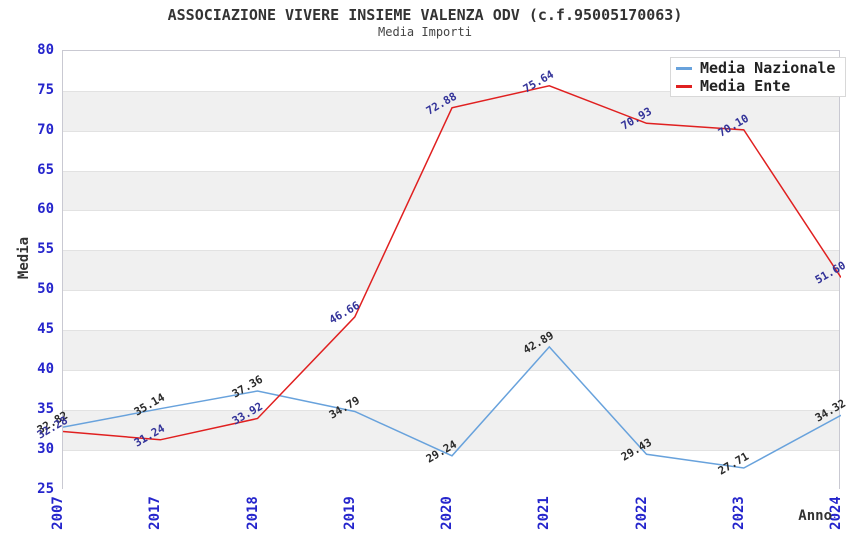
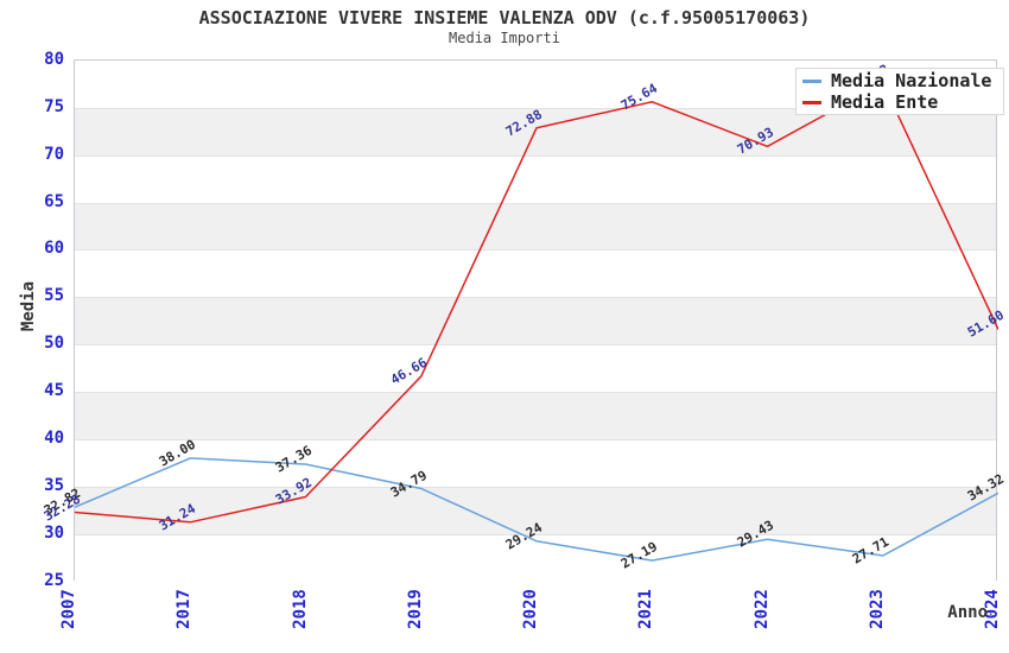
Media Nazionale/2017: 35.14 -> 38.00
Media Nazionale/2021: 42.89 -> 27.19
Media Ente/2023: 70.10 -> 77.63
